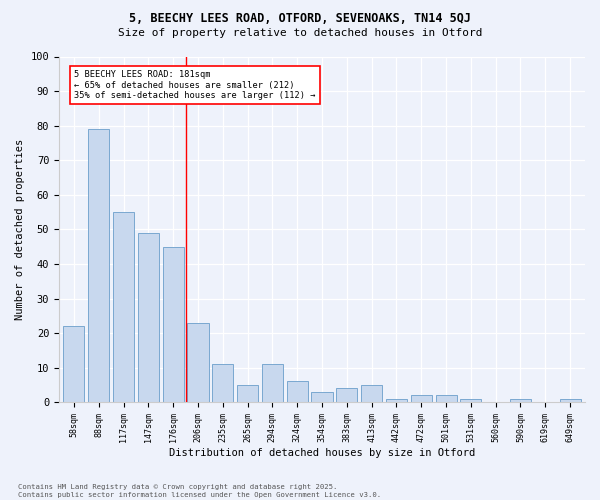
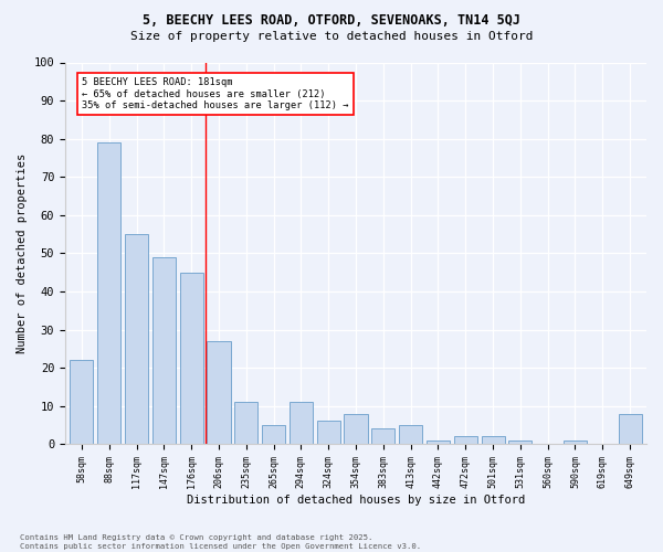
206sqm: 23 -> 27
354sqm: 3 -> 8
649sqm: 1 -> 8
